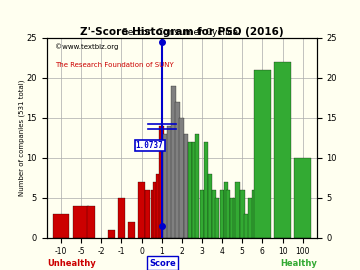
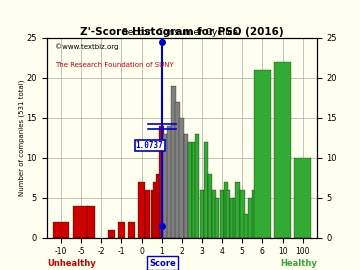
-10: 3 -> 2
-1: 5 -> 2
